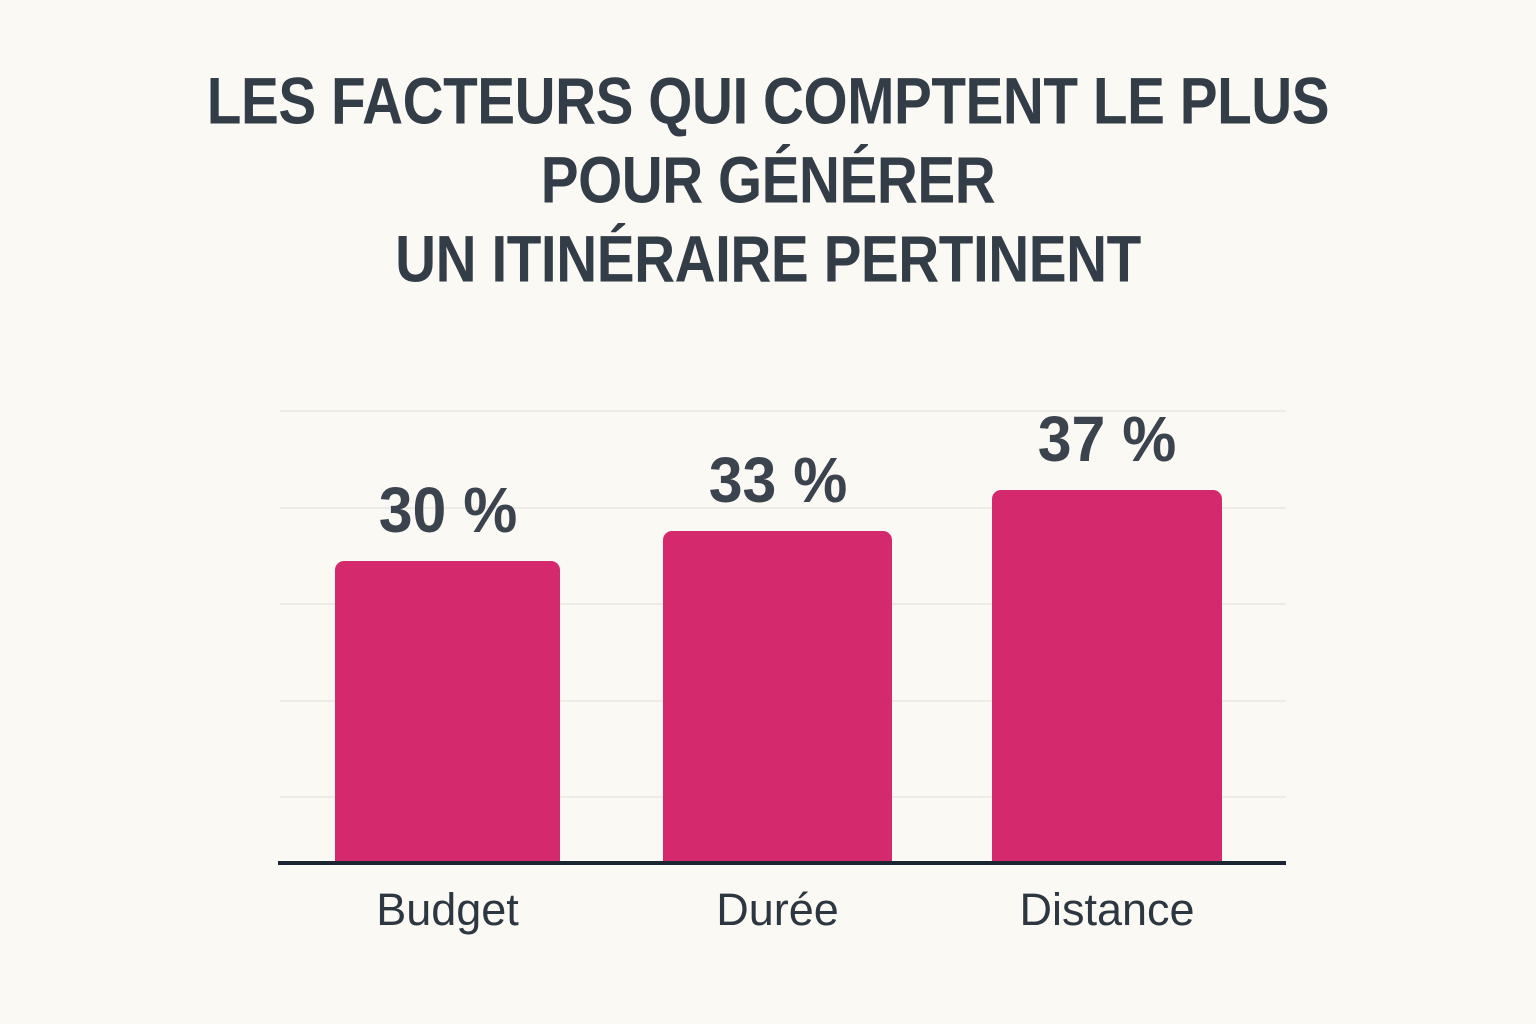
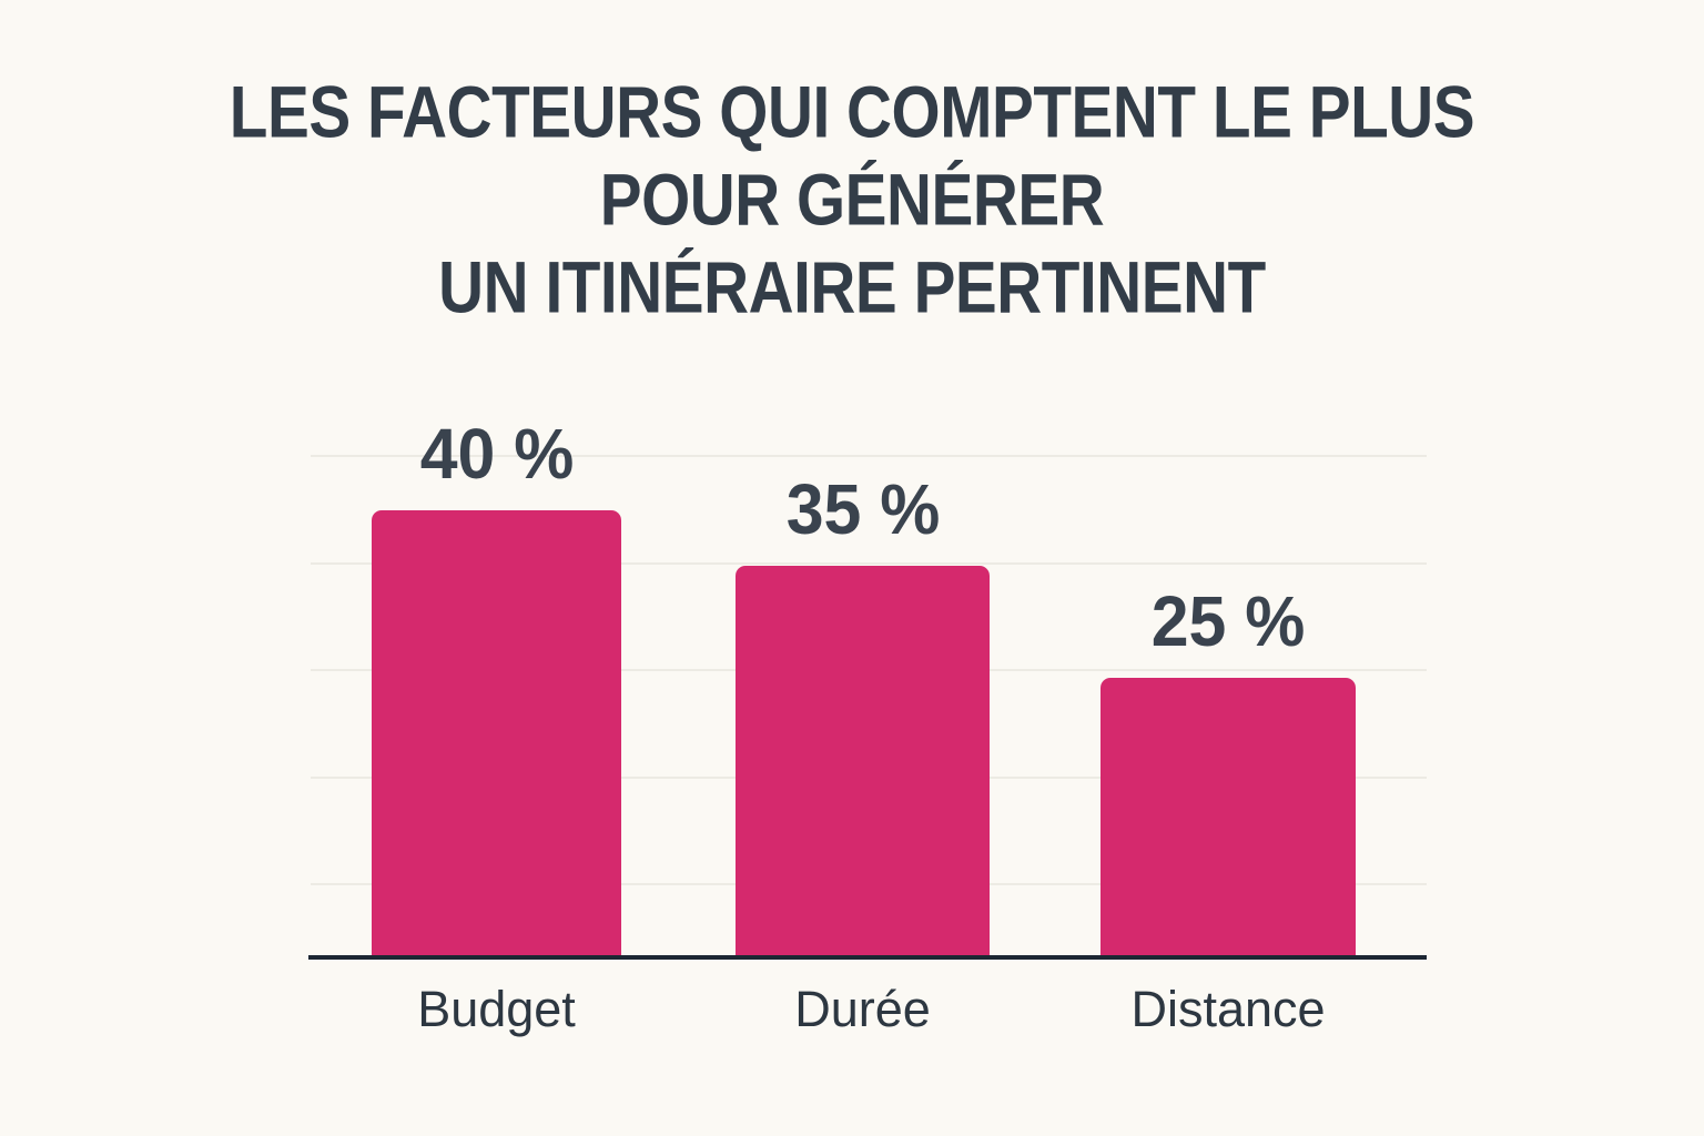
Budget: 30 -> 40
Durée: 33 -> 35
Distance: 37 -> 25
